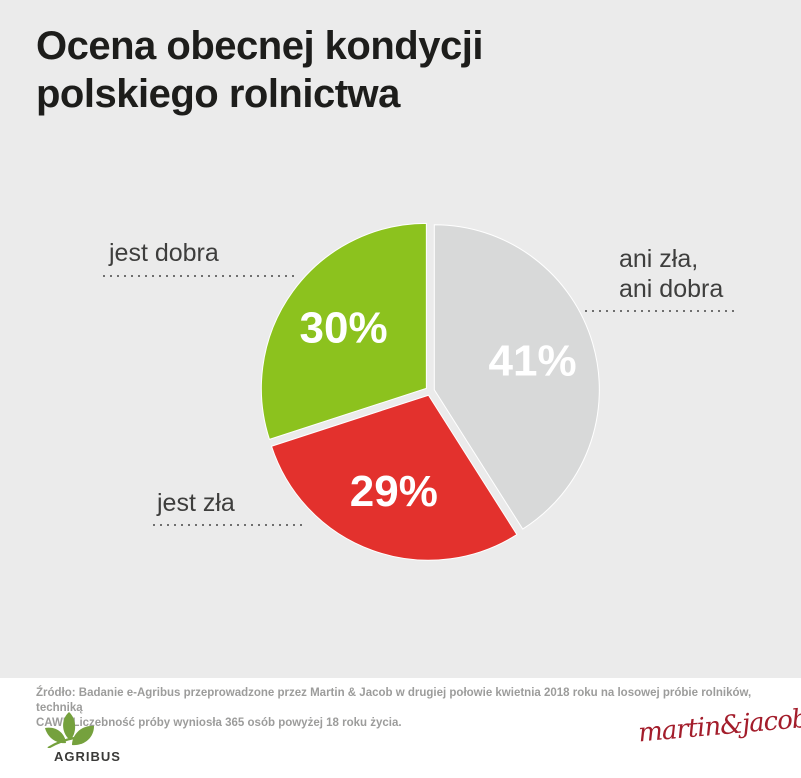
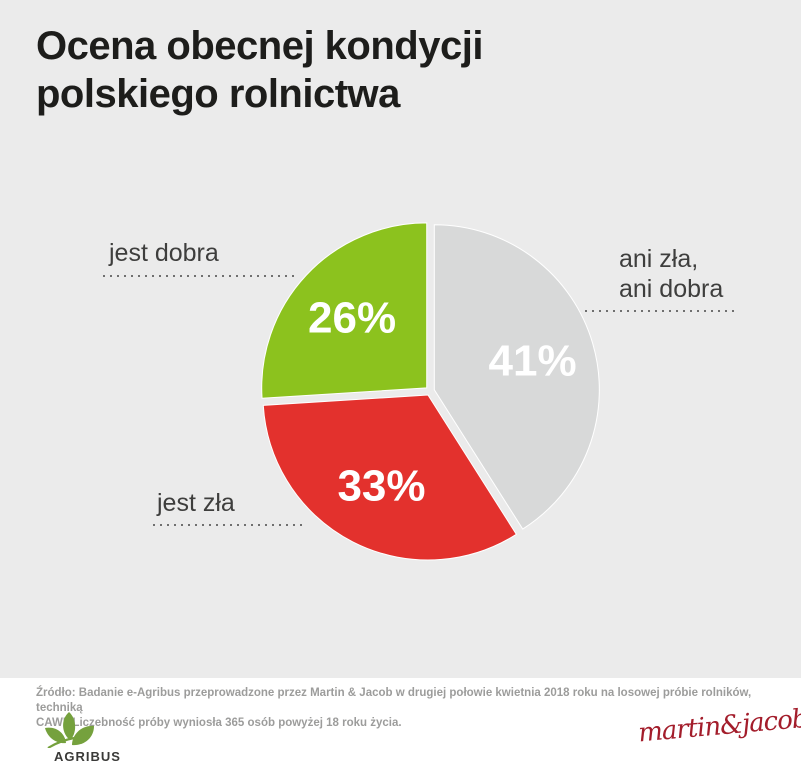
jest zła: 29% -> 33%
jest dobra: 30% -> 26%
